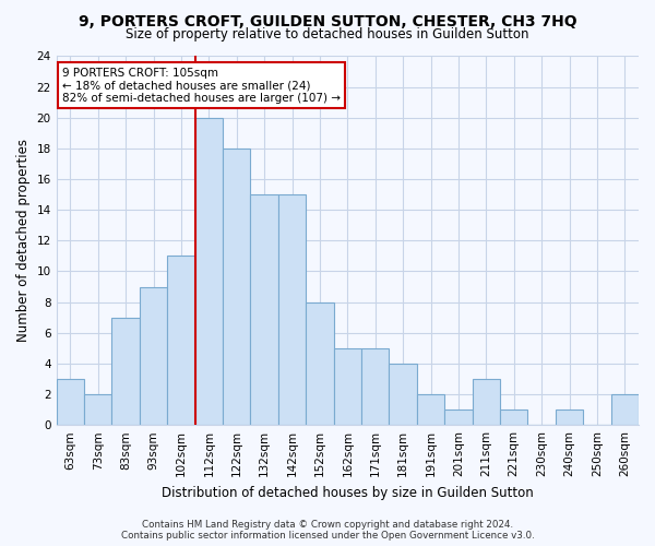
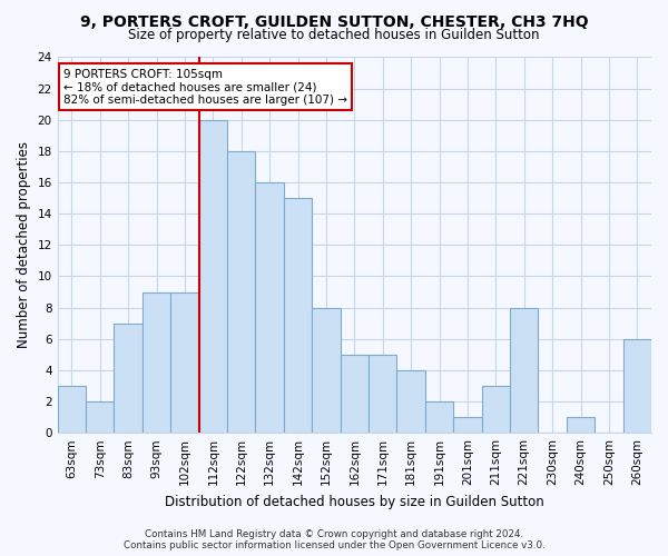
102sqm: 11 -> 9
132sqm: 15 -> 16
221sqm: 1 -> 8
260sqm: 2 -> 6
